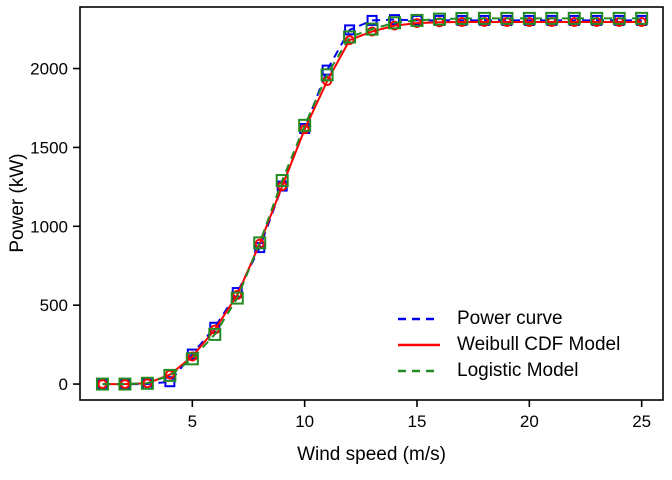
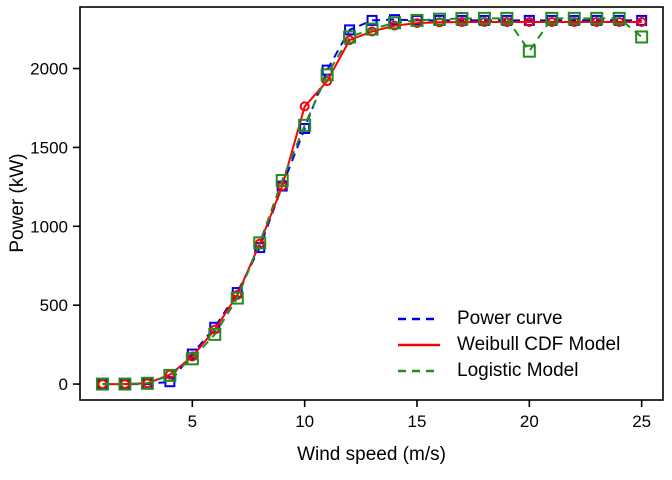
Weibull CDF Model/10: 1620 -> 1760
Logistic Model/20: 2320 -> 2110
Logistic Model/25: 2320 -> 2200
